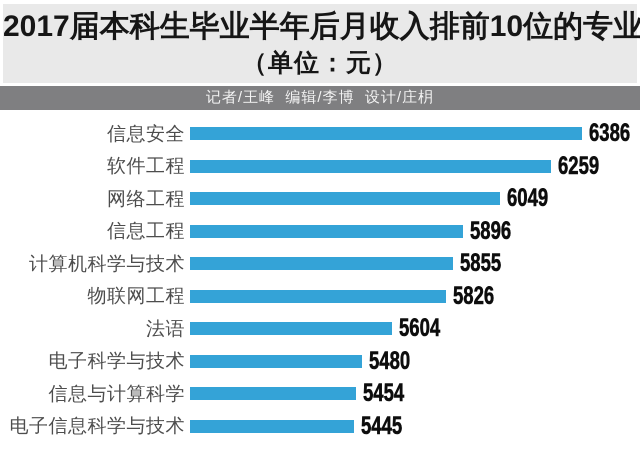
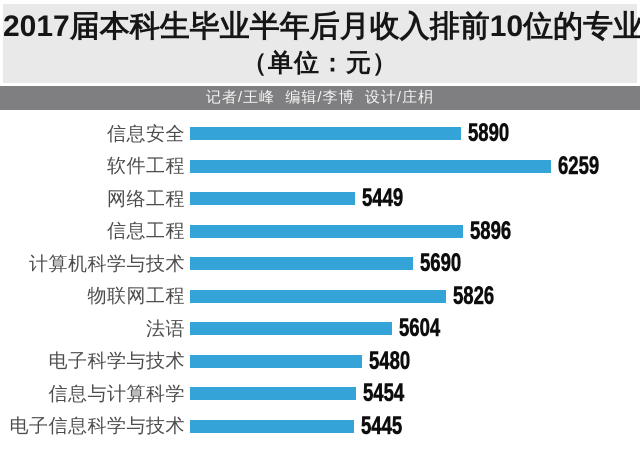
信息安全: 6386 -> 5890
网络工程: 6049 -> 5449
计算机科学与技术: 5855 -> 5690
